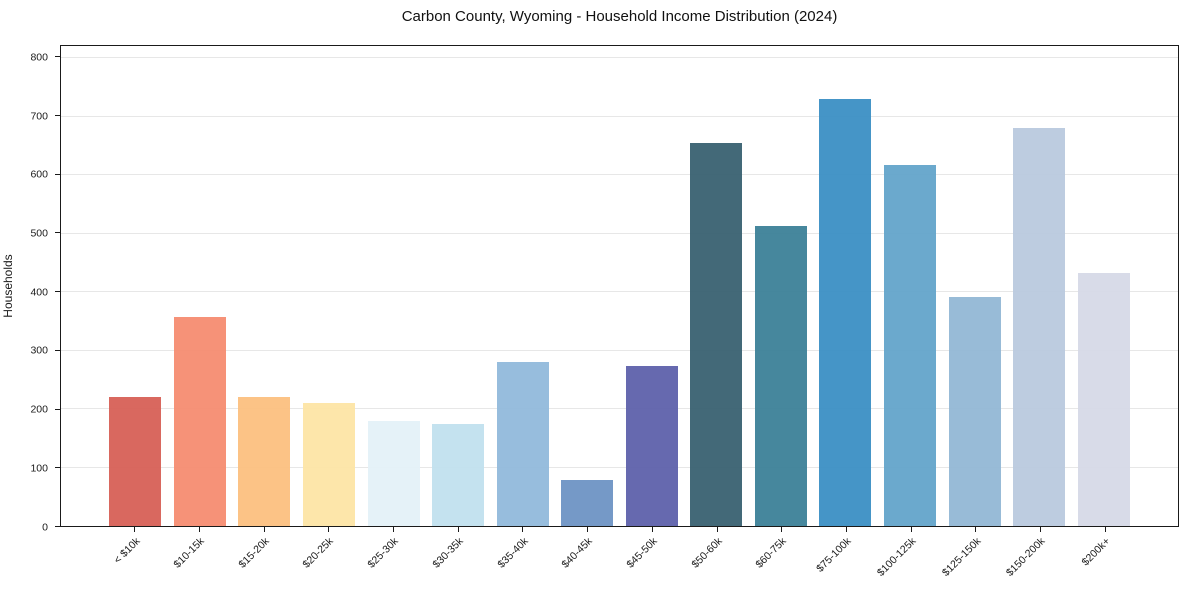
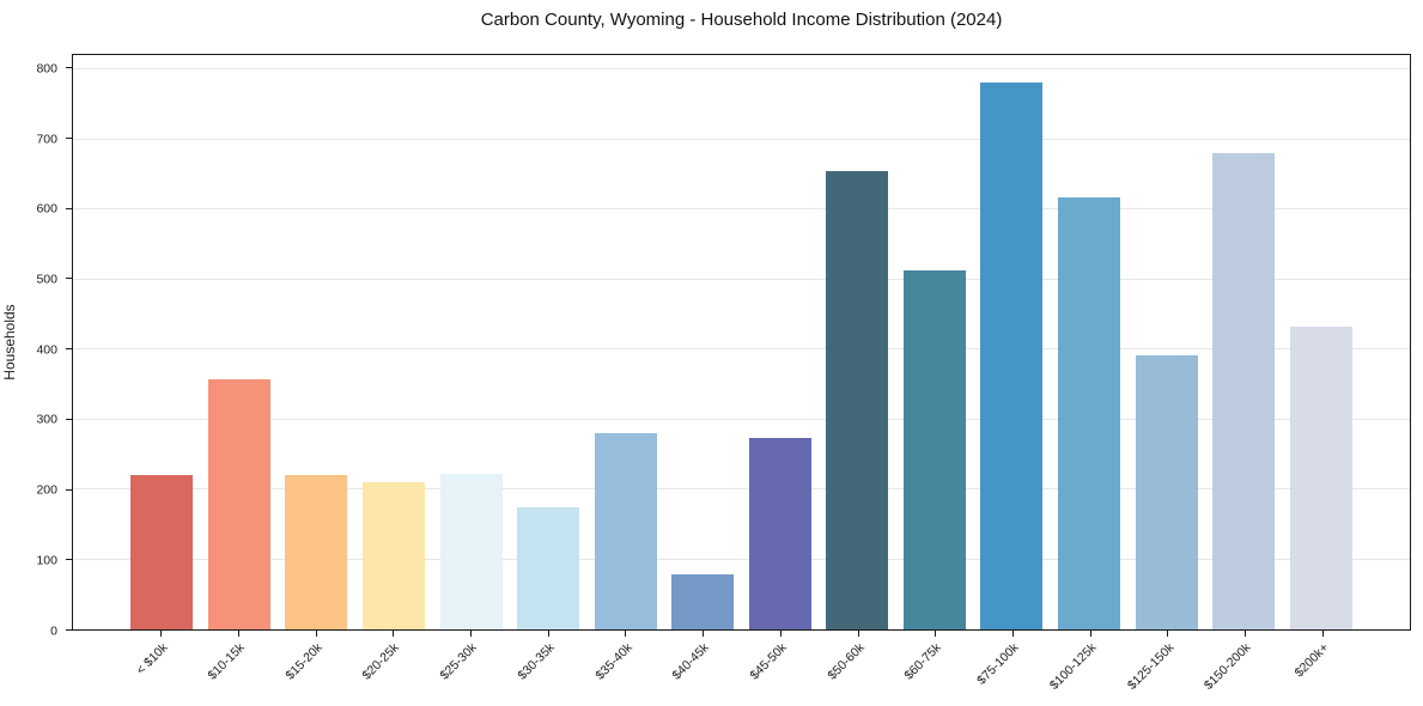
$25-30k: 180 -> 220
$75-100k: 730 -> 780
